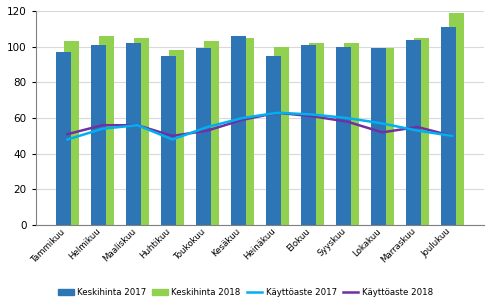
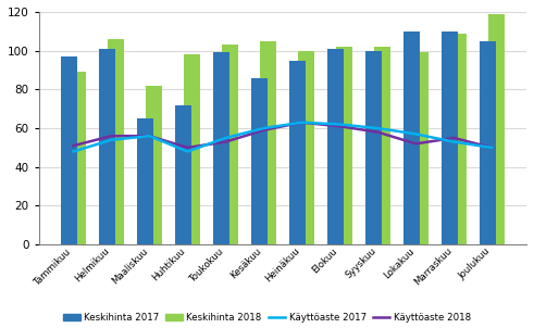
Keskihinta 2018/Tammikuu: 103 -> 89
Keskihinta 2017/Maaliskuu: 102 -> 65
Keskihinta 2018/Maaliskuu: 105 -> 82
Keskihinta 2017/Huhtikuu: 95 -> 72
Keskihinta 2017/Kesäkuu: 106 -> 86
Keskihinta 2017/Lokakuu: 99 -> 110
Keskihinta 2017/Marraskuu: 104 -> 110
Keskihinta 2018/Marraskuu: 105 -> 109
Keskihinta 2017/Joulukuu: 111 -> 105
